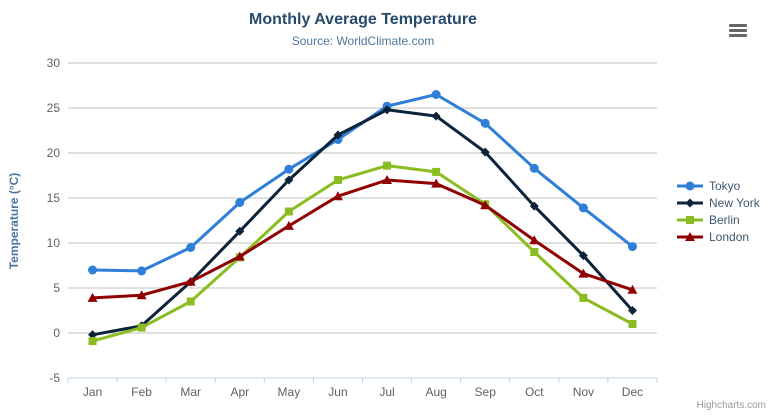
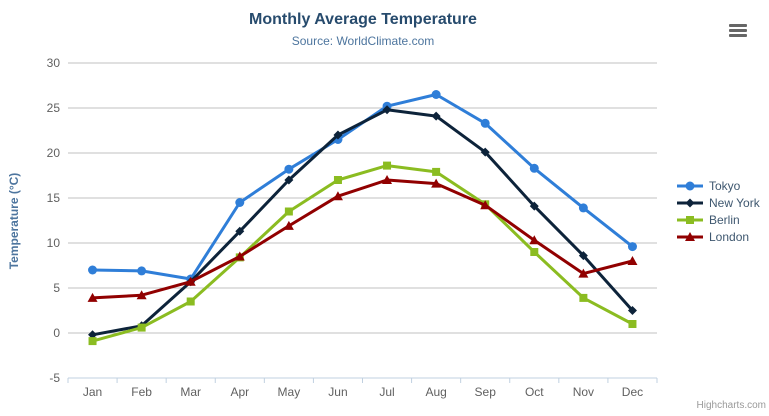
Tokyo/Mar: 10 -> 6
London/Dec: 5 -> 8
